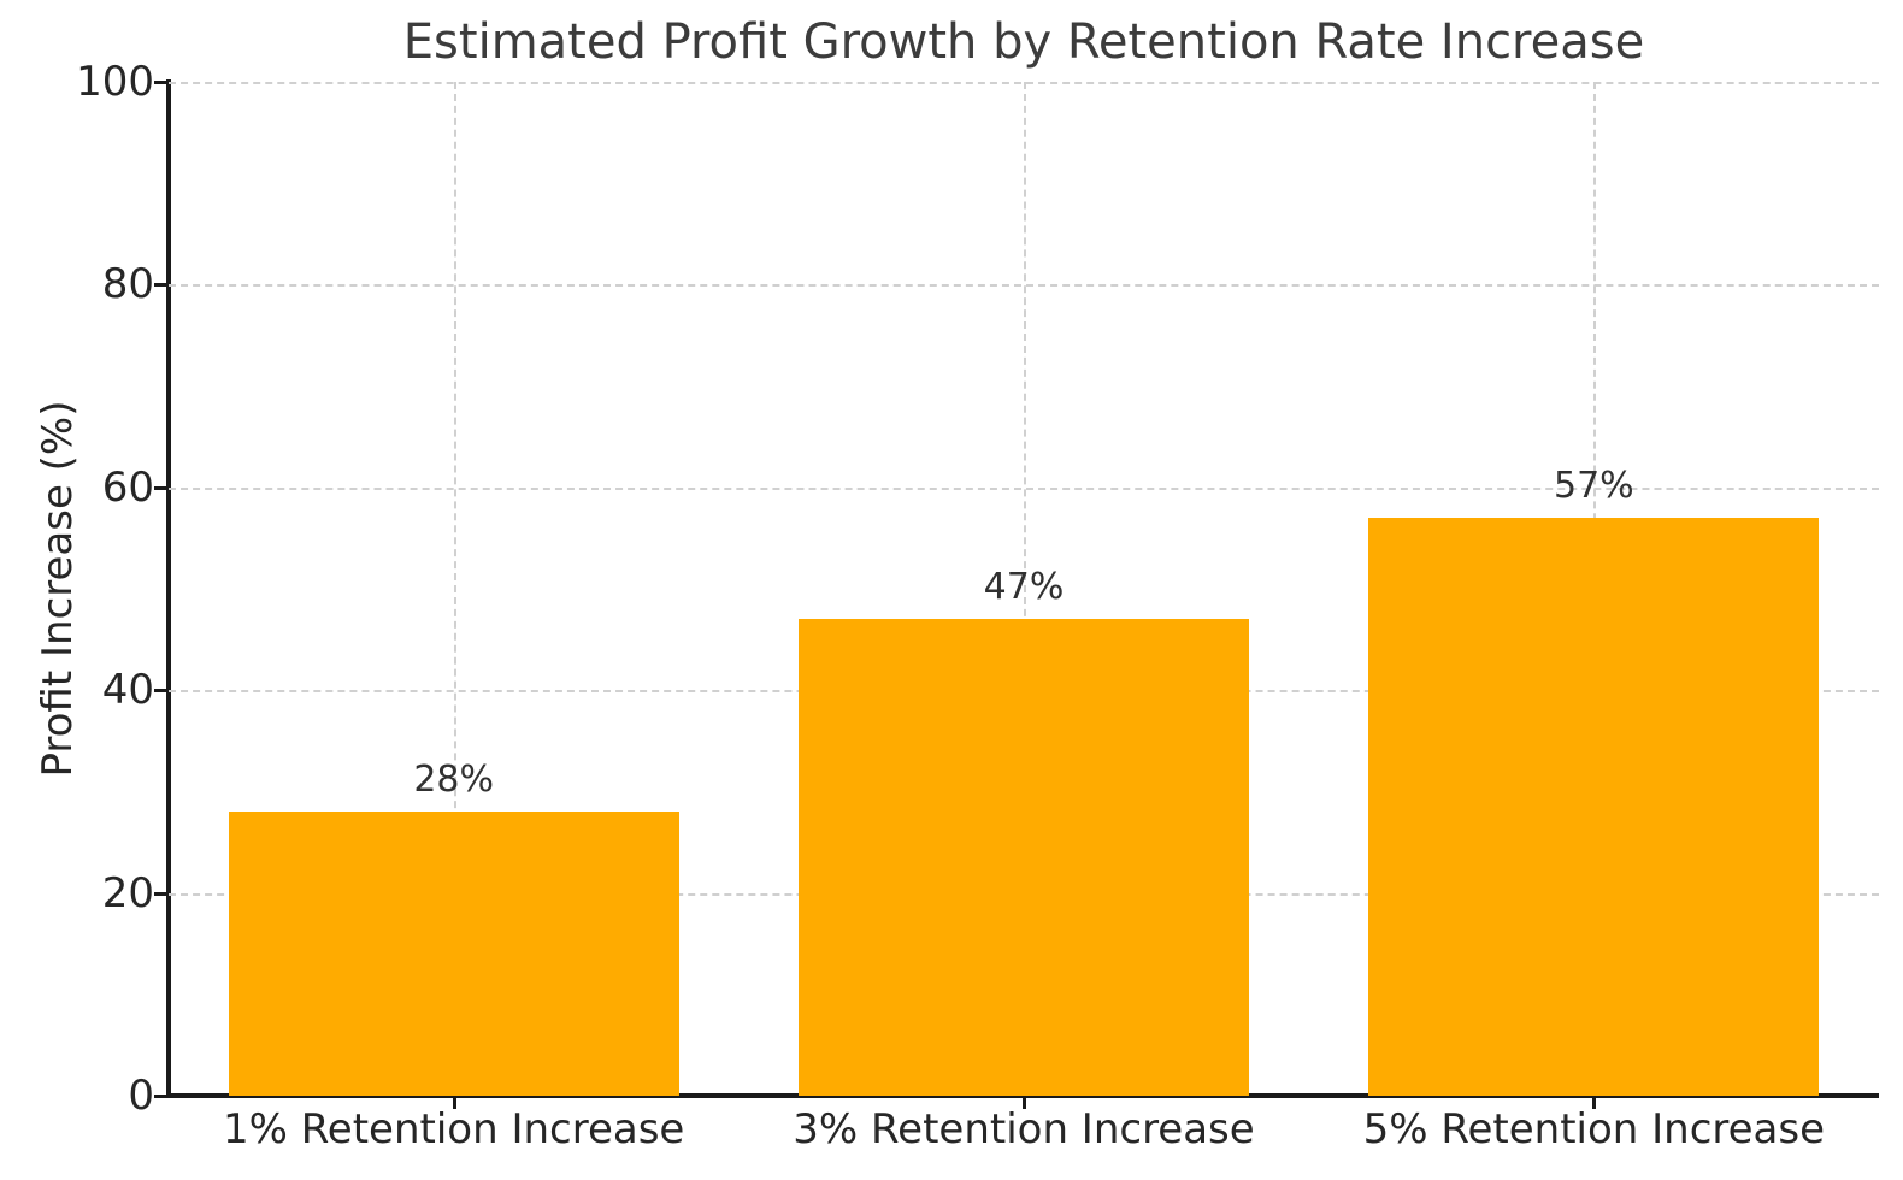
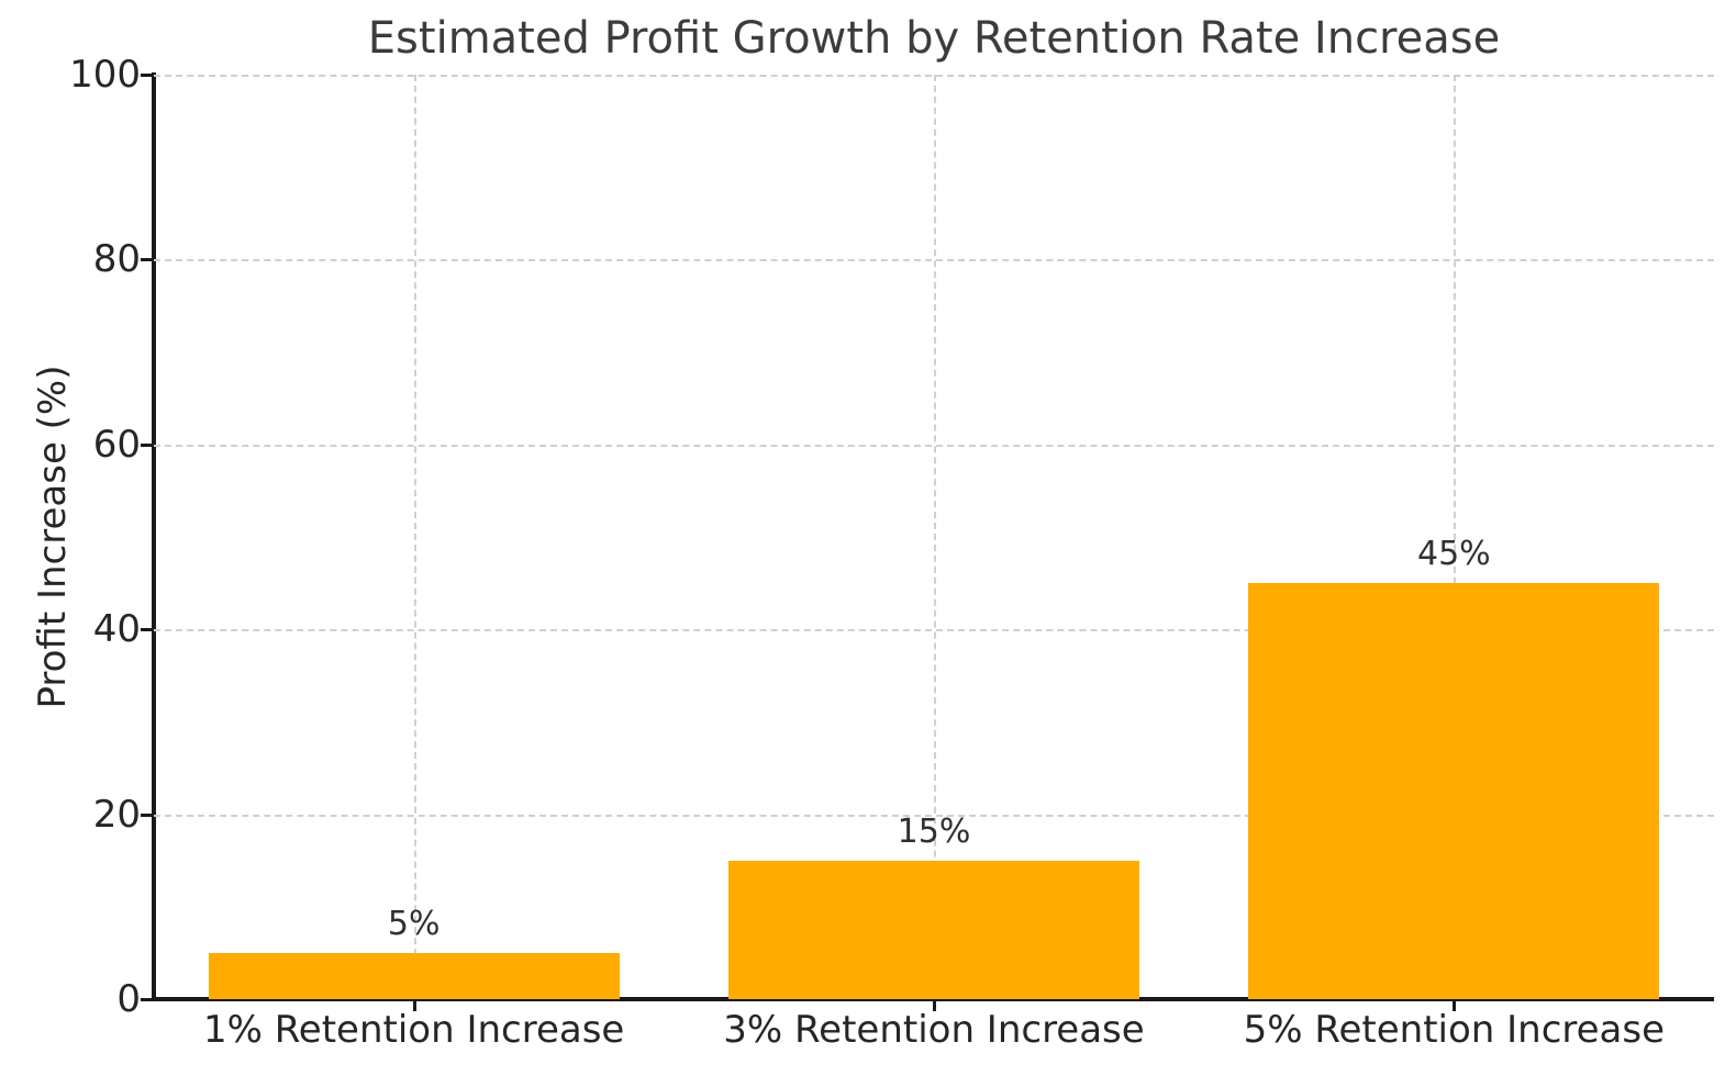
1% Retention Increase: 28% -> 5%
3% Retention Increase: 47% -> 15%
5% Retention Increase: 57% -> 45%
